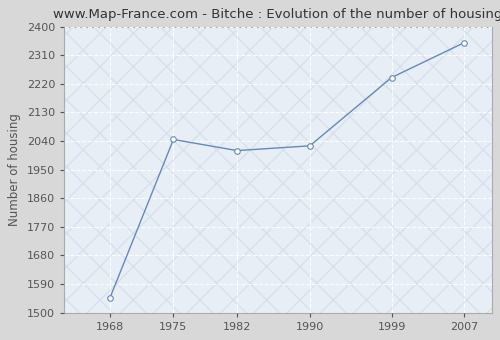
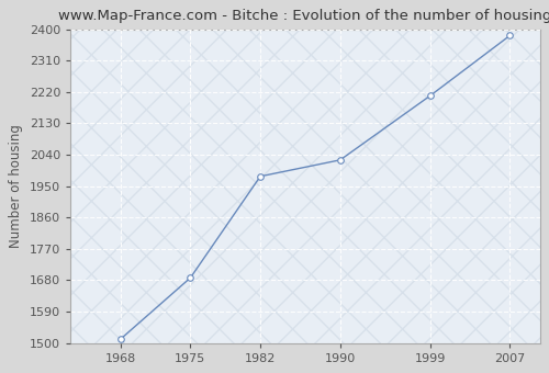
1968: 1545 -> 1511
1975: 2045 -> 1687
1982: 2010 -> 1978
1999: 2240 -> 2209
2007: 2350 -> 2382
